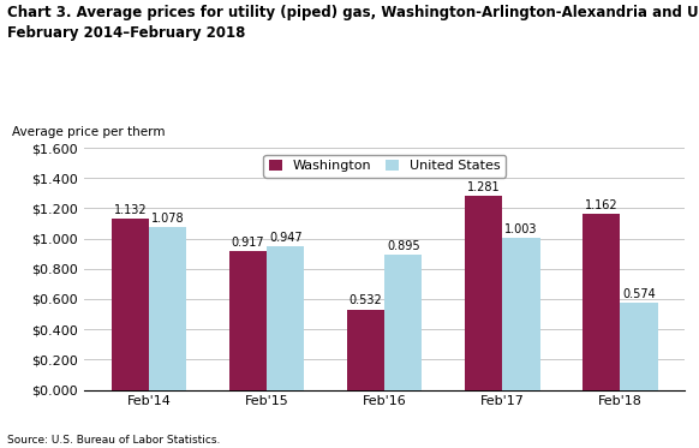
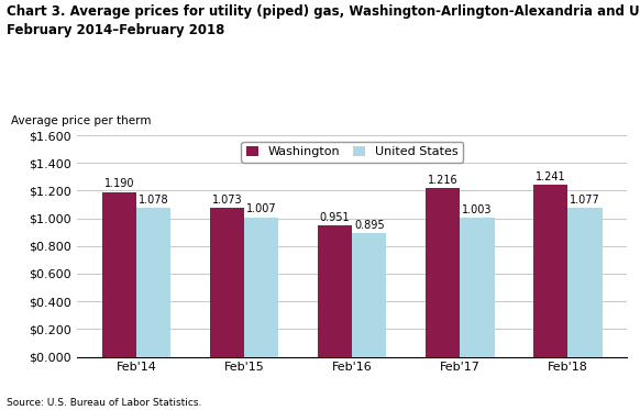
Washington/Feb'14: 1.132 -> 1.190
Washington/Feb'15: 0.917 -> 1.073
United States/Feb'15: 0.947 -> 1.007
Washington/Feb'16: 0.532 -> 0.951
Washington/Feb'17: 1.281 -> 1.216
Washington/Feb'18: 1.162 -> 1.241
United States/Feb'18: 0.574 -> 1.077
